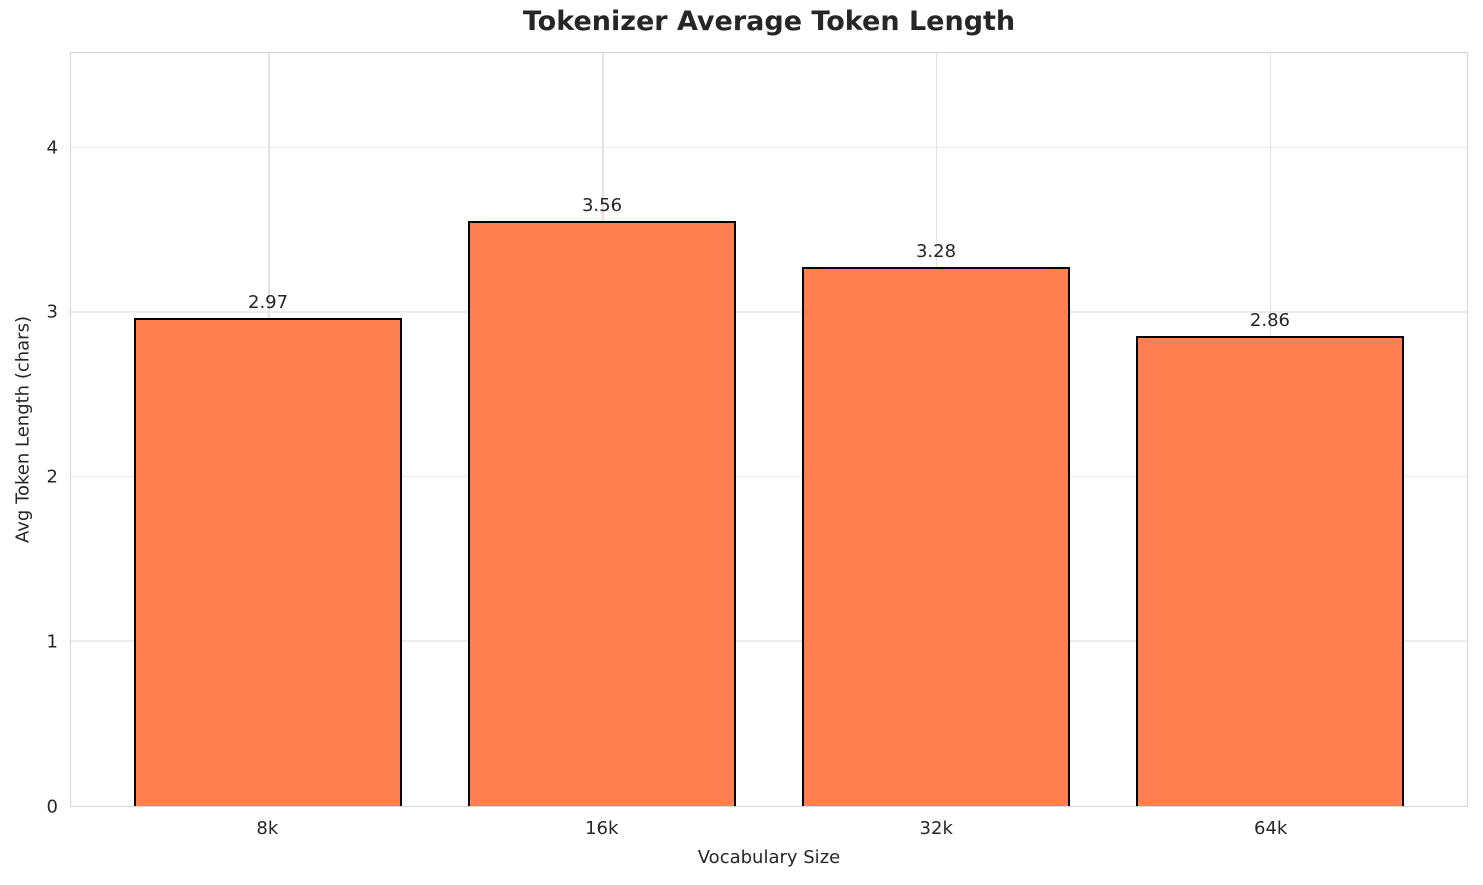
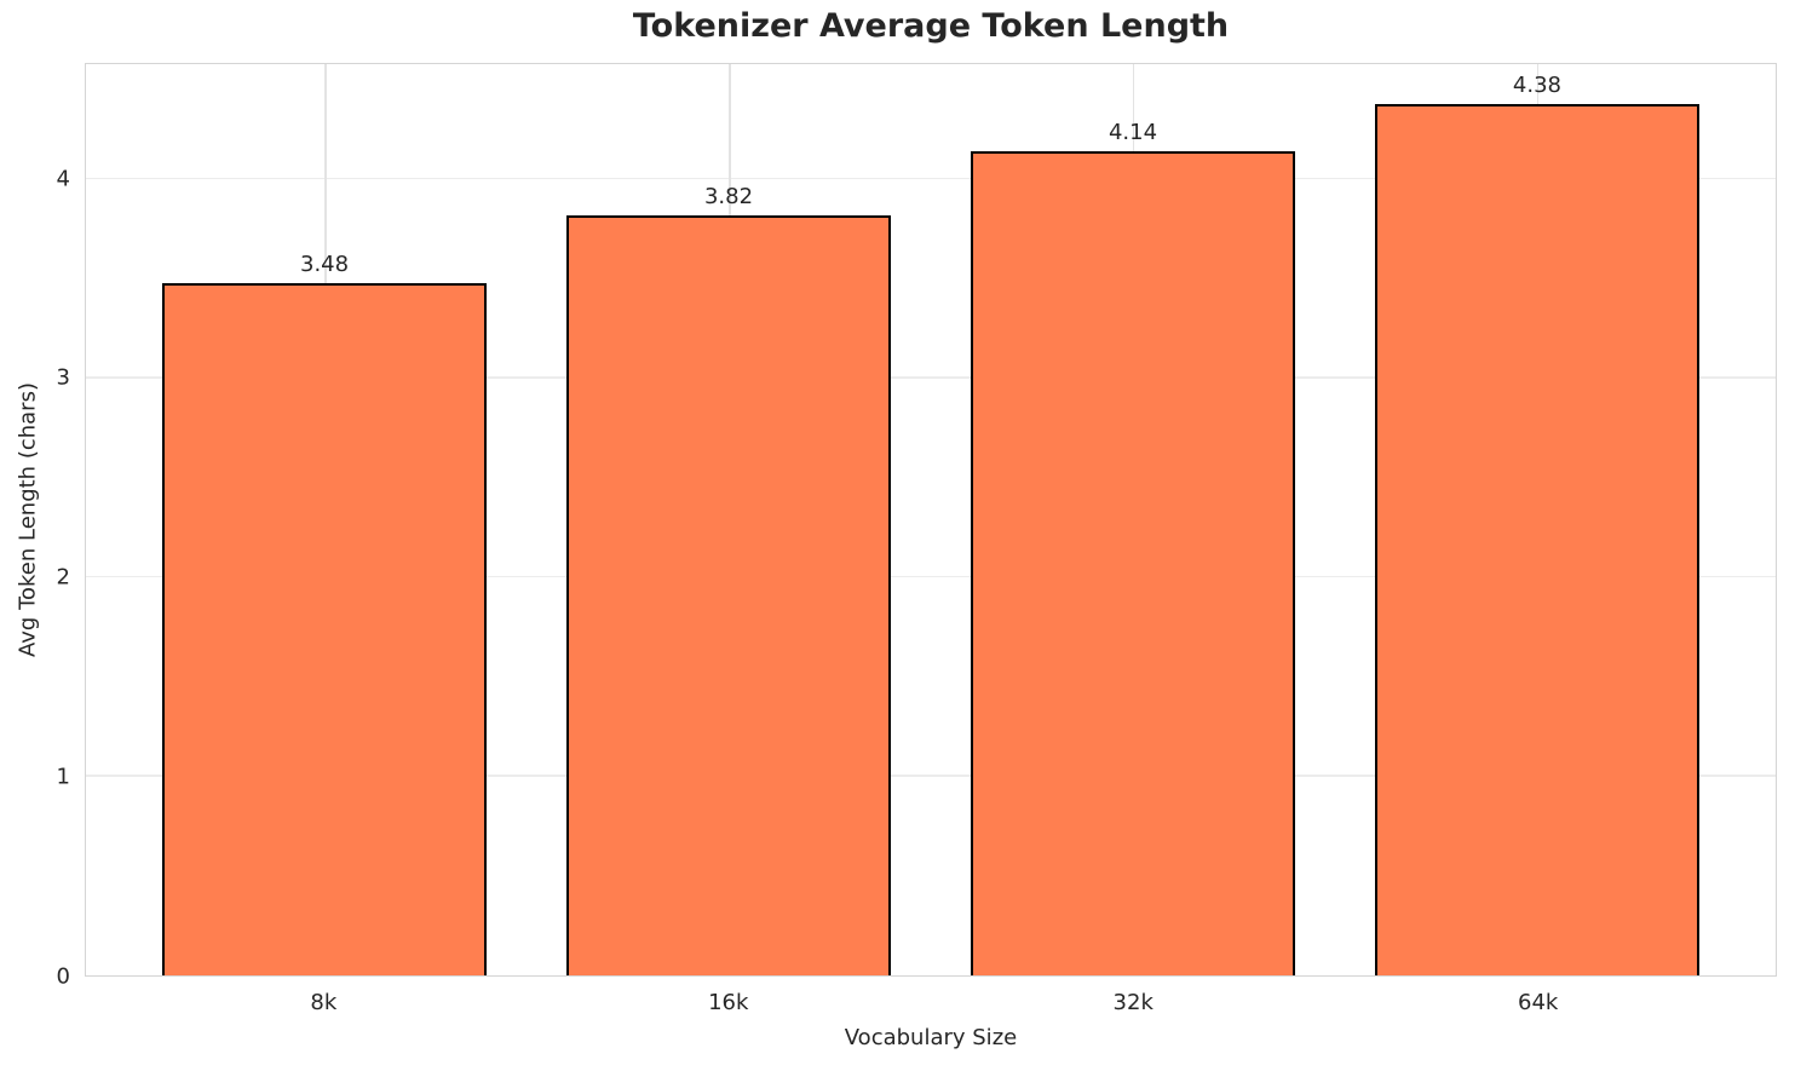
8k: 2.97 -> 3.48
16k: 3.56 -> 3.82
32k: 3.28 -> 4.14
64k: 2.86 -> 4.38
